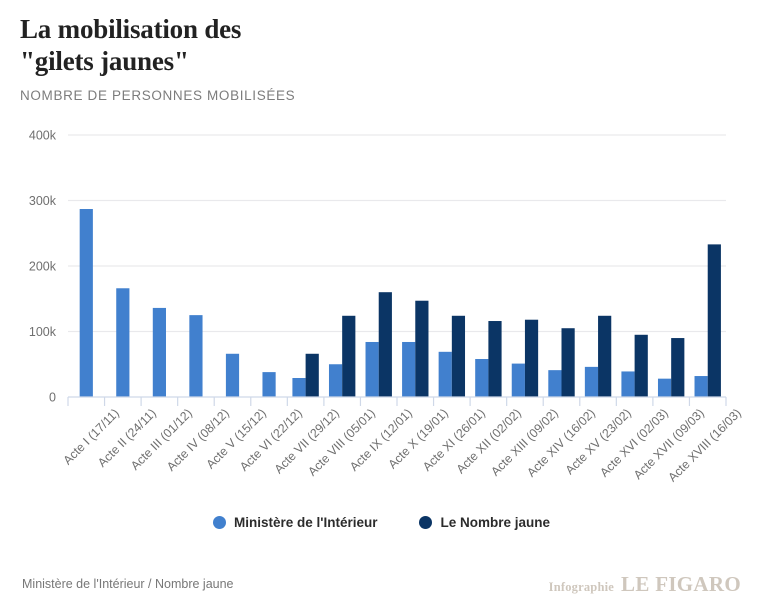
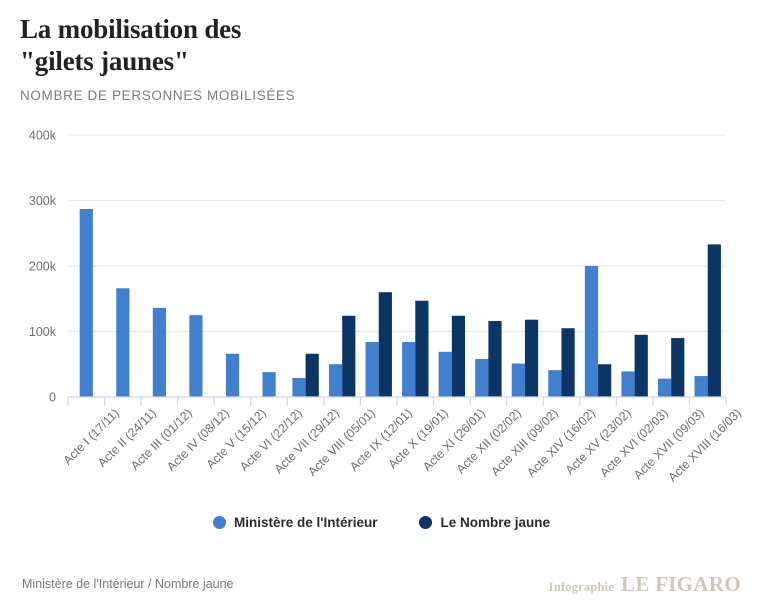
Ministère de l'Intérieur/Acte XV (23/02): 50k -> 200k
Le Nombre jaune/Acte XV (23/02): 120k -> 50k
